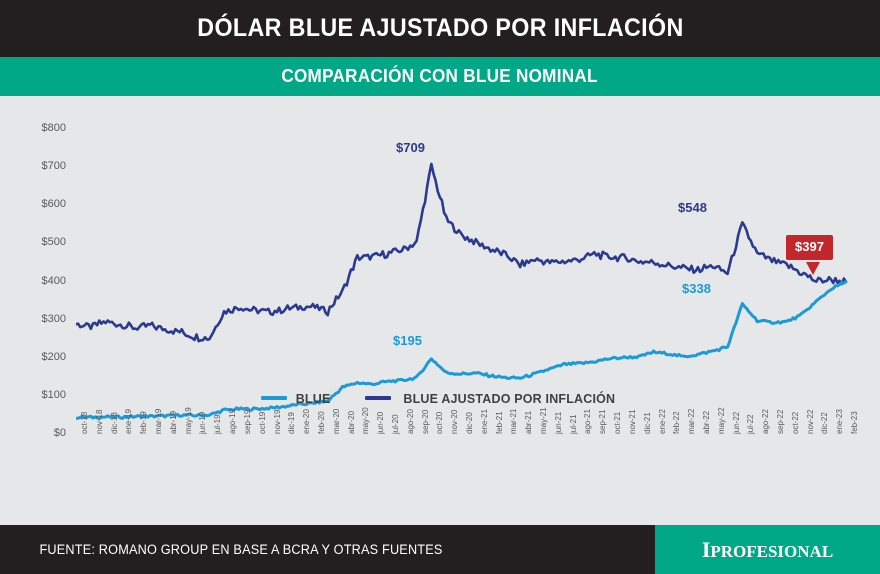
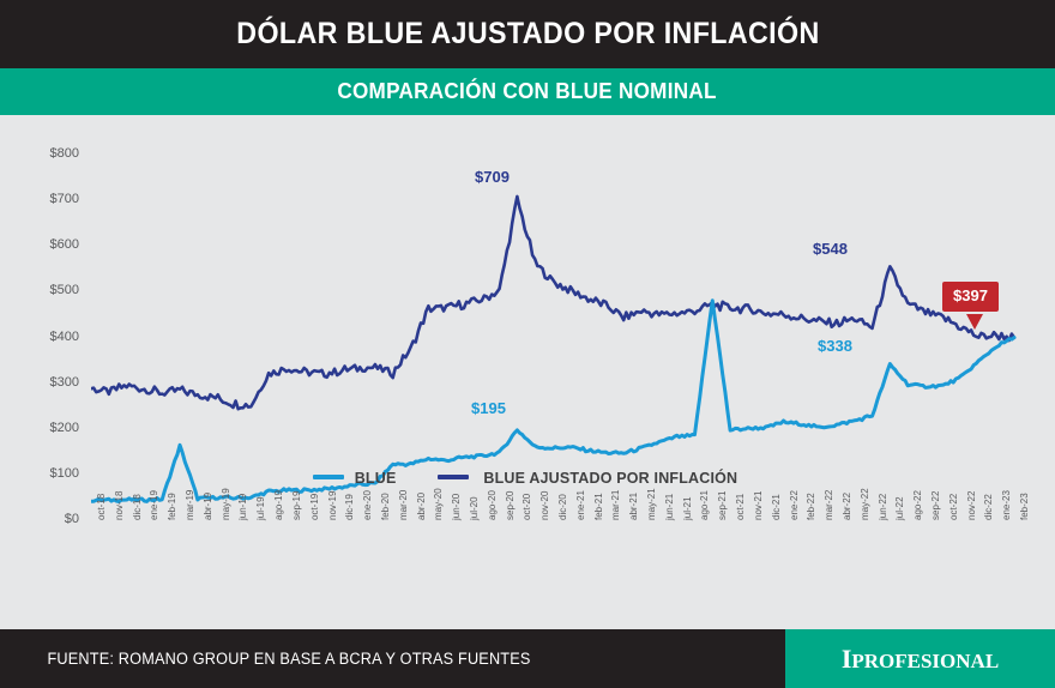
BLUE/mar-19: $40 -> $160
BLUE/mar-20: $80 -> $120
BLUE/sep-21: $190 -> $480
